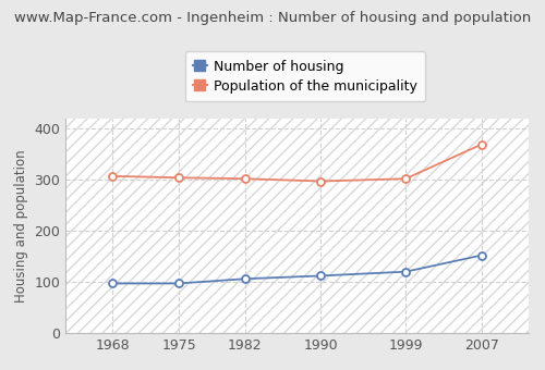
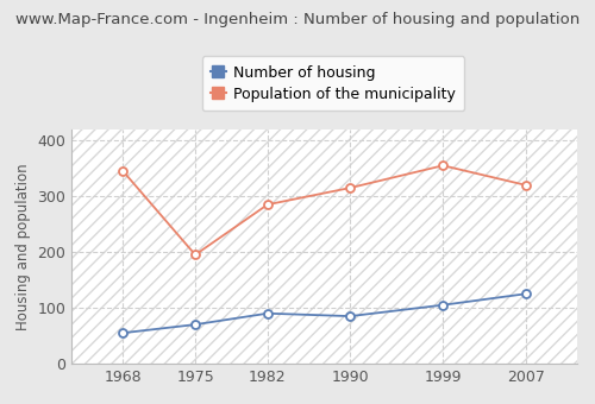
Number of housing/1968: 97 -> 55
Population of the municipality/1968: 307 -> 345
Number of housing/1975: 97 -> 70
Population of the municipality/1975: 304 -> 195
Number of housing/1982: 106 -> 90
Population of the municipality/1982: 302 -> 285
Number of housing/1990: 112 -> 85
Population of the municipality/1990: 297 -> 315
Number of housing/1999: 120 -> 105
Population of the municipality/1999: 302 -> 355
Number of housing/2007: 152 -> 125
Population of the municipality/2007: 369 -> 320
